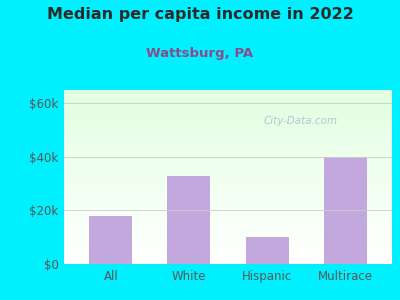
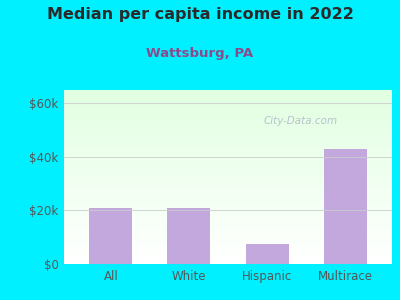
All: $18.0k -> $21.0k
White: $33.0k -> $21.0k
Hispanic: $10.0k -> $7.5k
Multirace: $40.0k -> $43.0k
